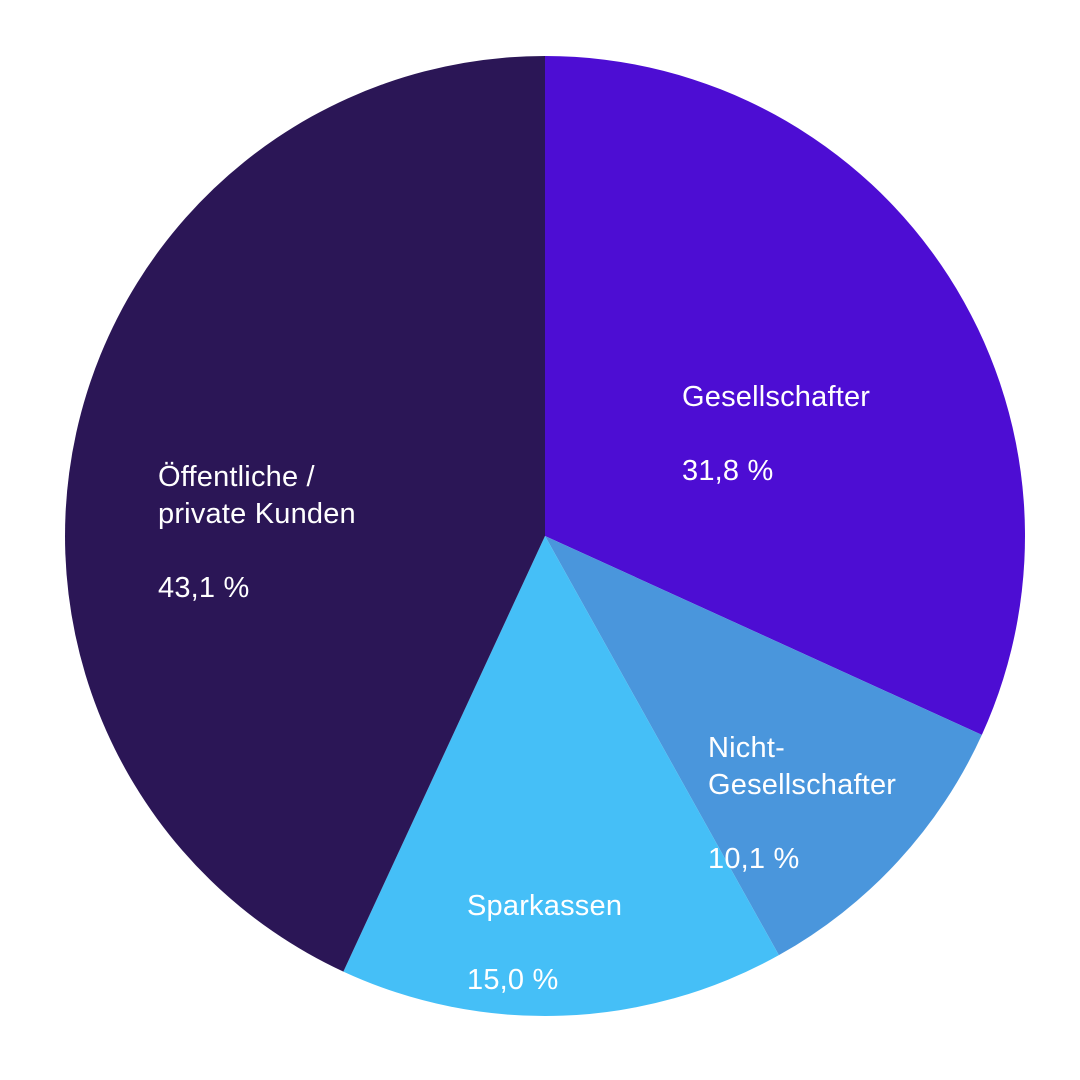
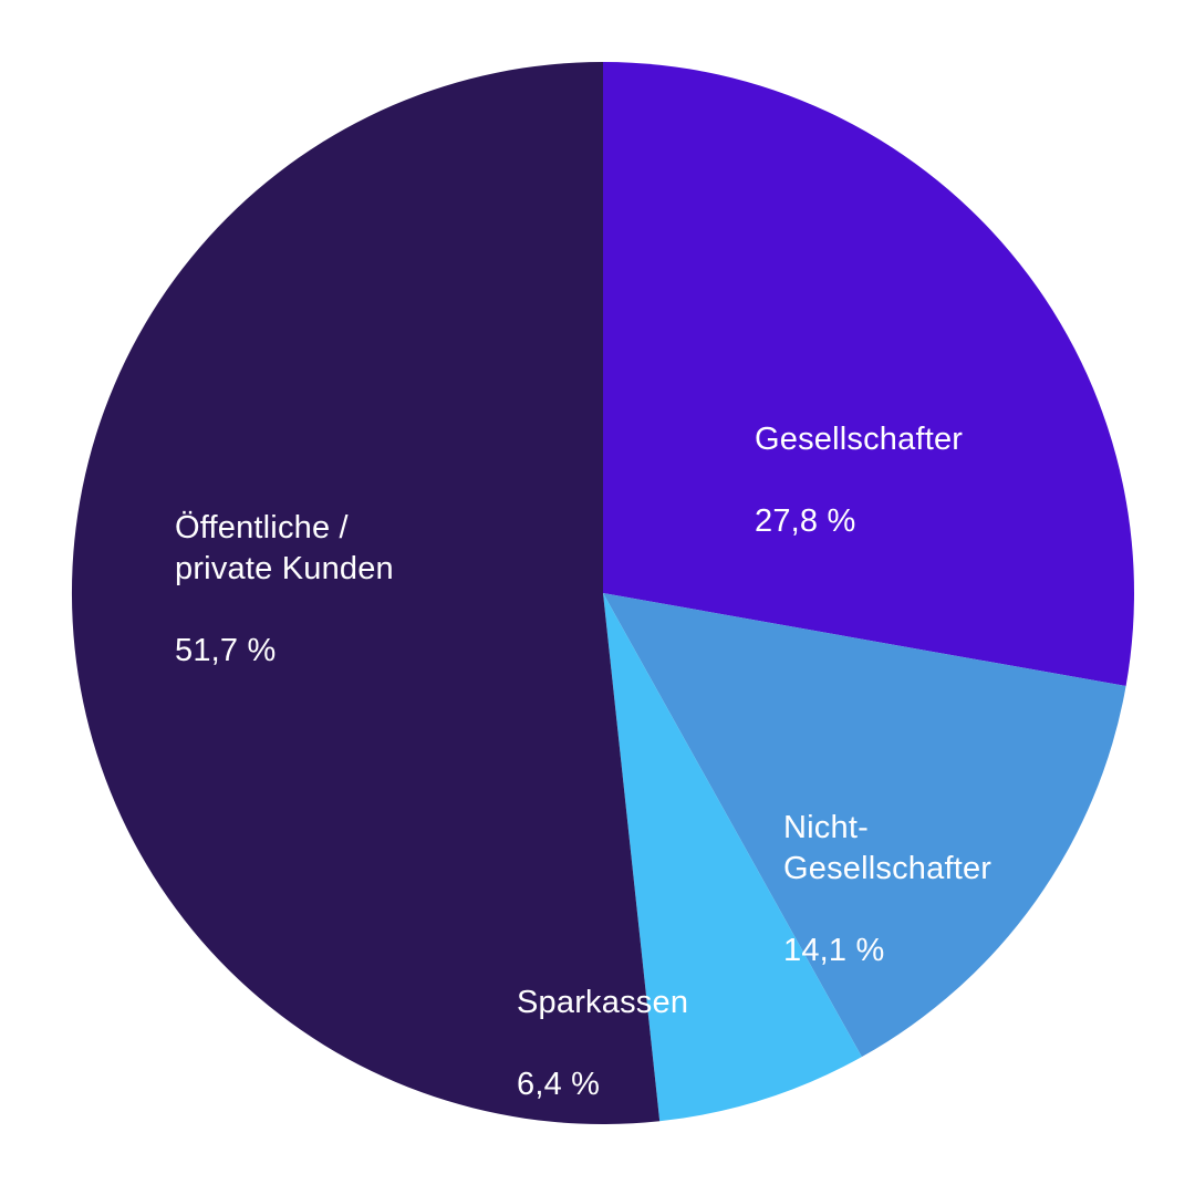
Gesellschafter: 31,8 -> 27,8
Nicht- Gesellschafter: 10,1 -> 14,1
Sparkassen: 15,0 -> 6,4
Öffentliche / private Kunden: 43,1 -> 51,7
